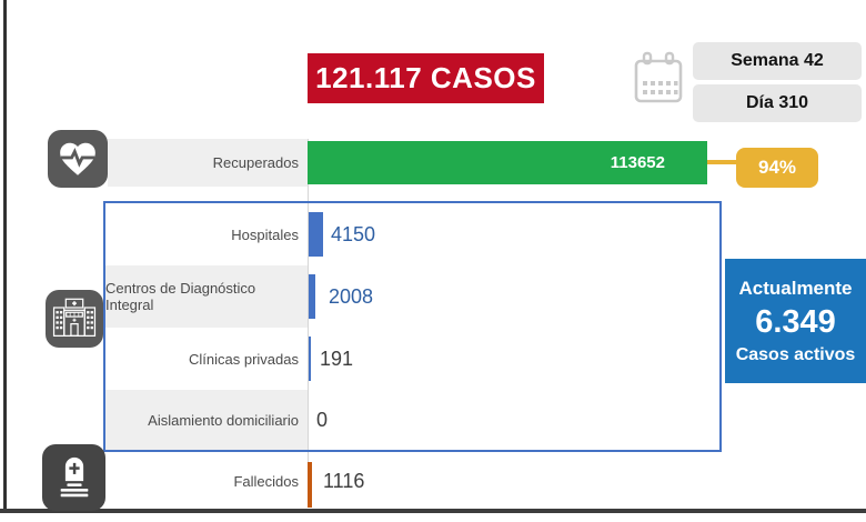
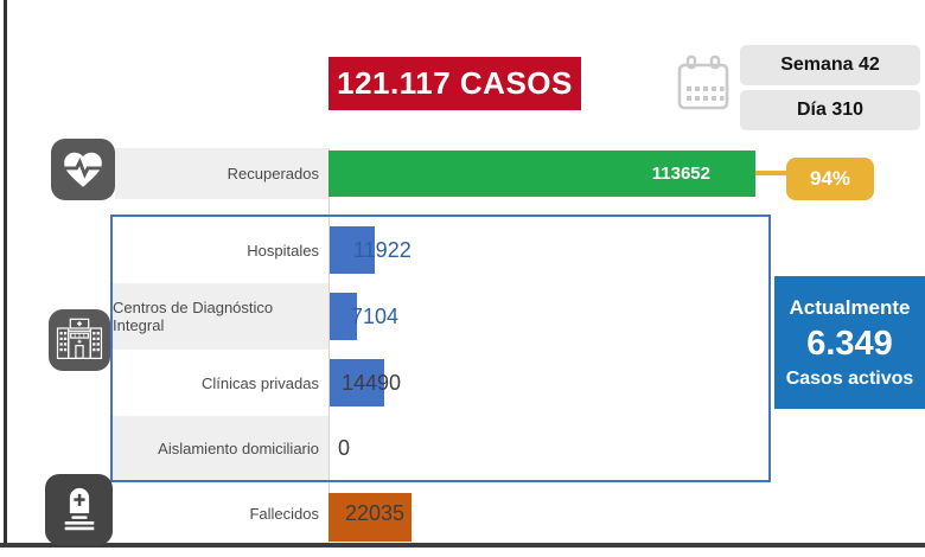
Hospitales: 4150 -> 11922
Centros de Diagnóstico Integral: 2008 -> 7104
Clínicas privadas: 191 -> 14490
Fallecidos: 1116 -> 22035
